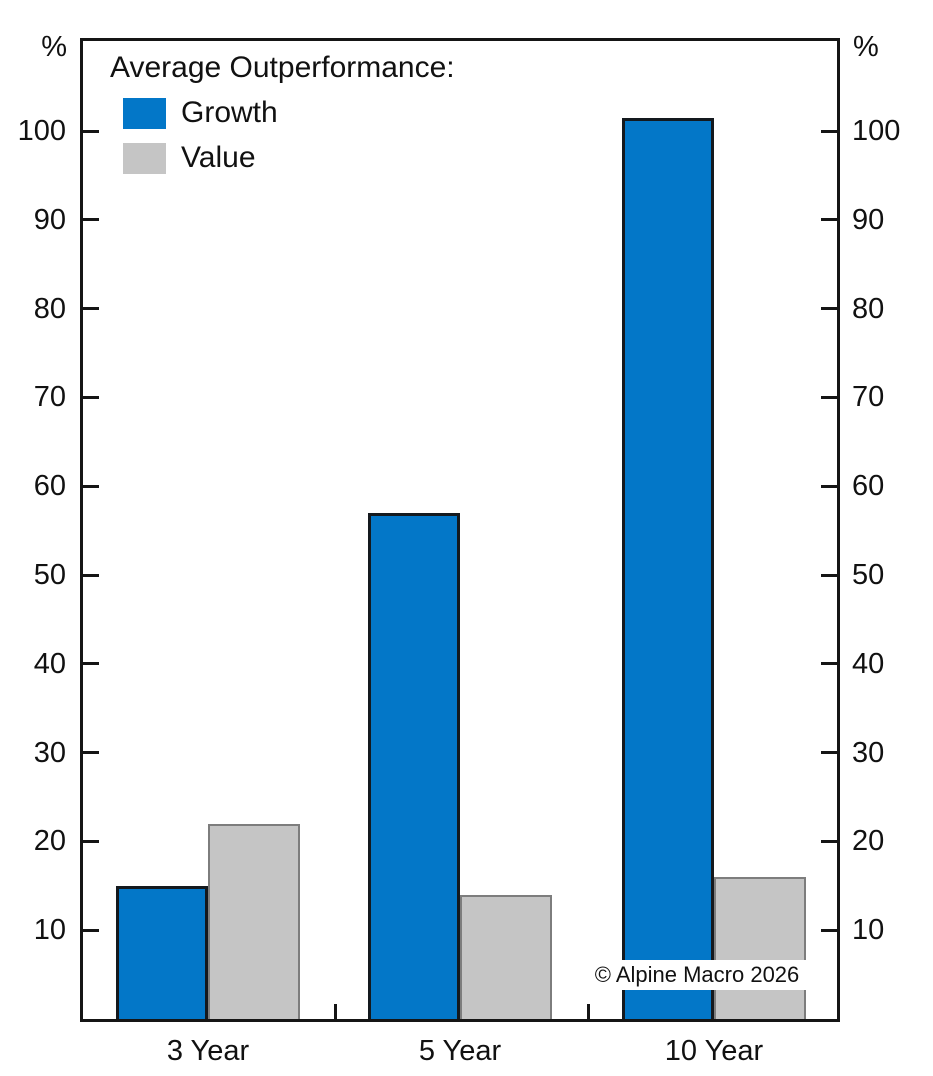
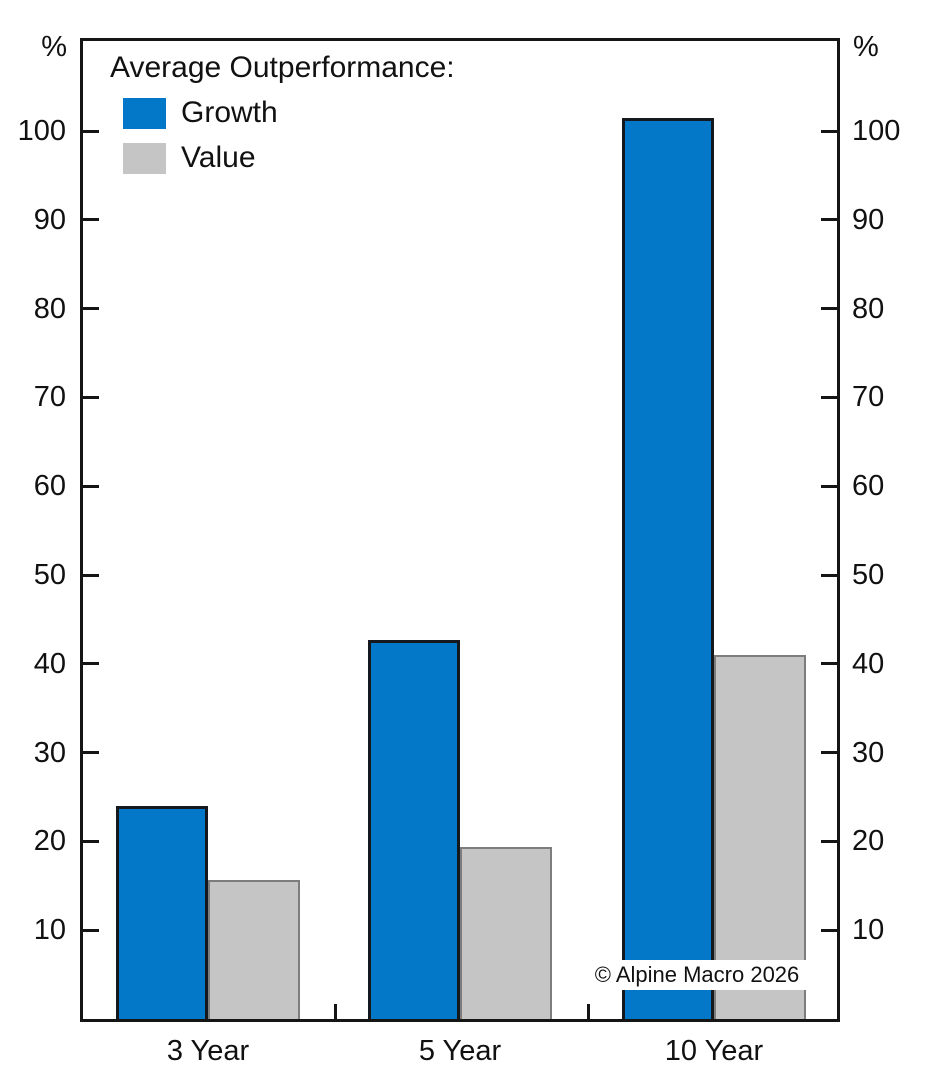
Growth/3 Year: 15 -> 24
Value/3 Year: 22 -> 16
Growth/5 Year: 57 -> 43
Value/5 Year: 14 -> 19
Value/10 Year: 16 -> 41
